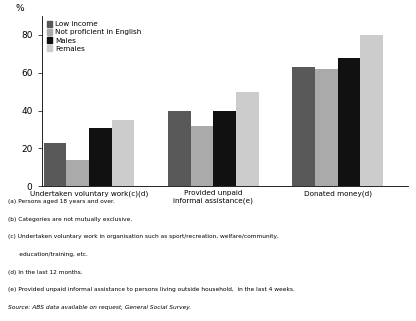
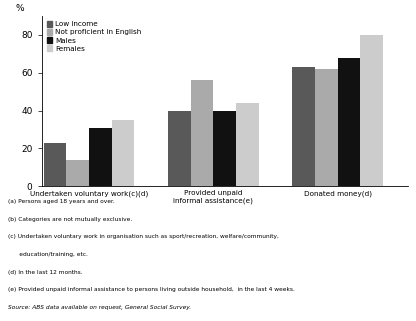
Not proficient in English/Provided unpaid informal assistance(e): 32 -> 56
Females/Provided unpaid informal assistance(e): 50 -> 44
